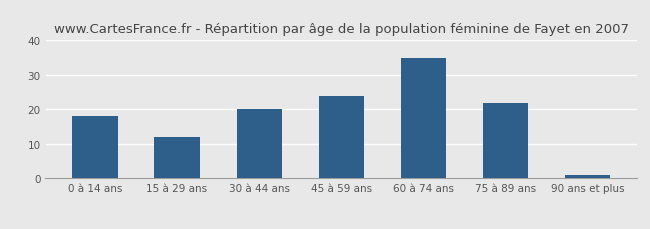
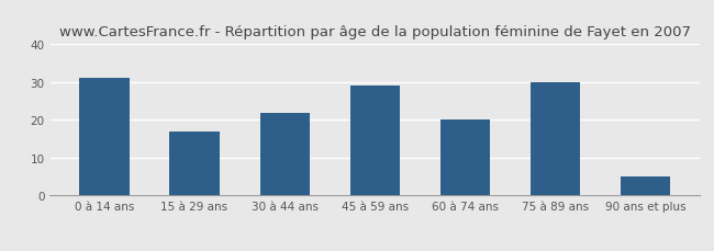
0 à 14 ans: 18 -> 31
15 à 29 ans: 12 -> 17
30 à 44 ans: 20 -> 22
45 à 59 ans: 24 -> 29
60 à 74 ans: 35 -> 20
75 à 89 ans: 22 -> 30
90 ans et plus: 1 -> 5
